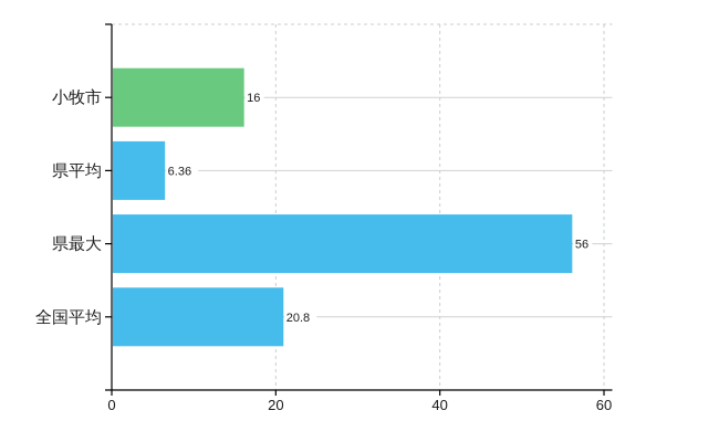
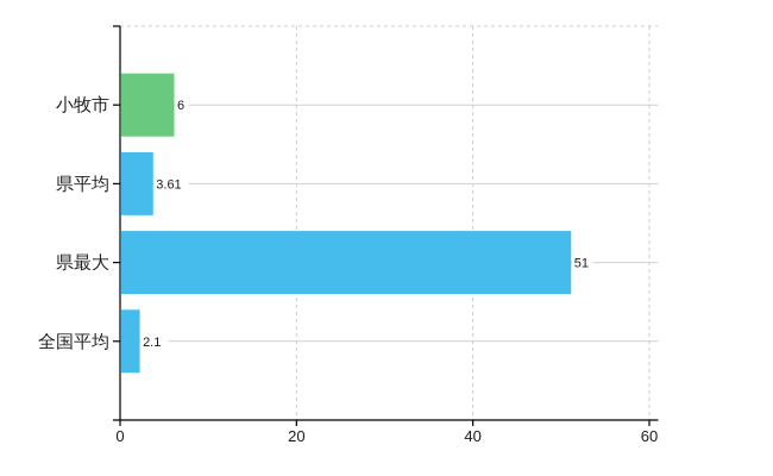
小牧市: 16 -> 6
県平均: 6.36 -> 3.61
県最大: 56 -> 51
全国平均: 20.8 -> 2.1
